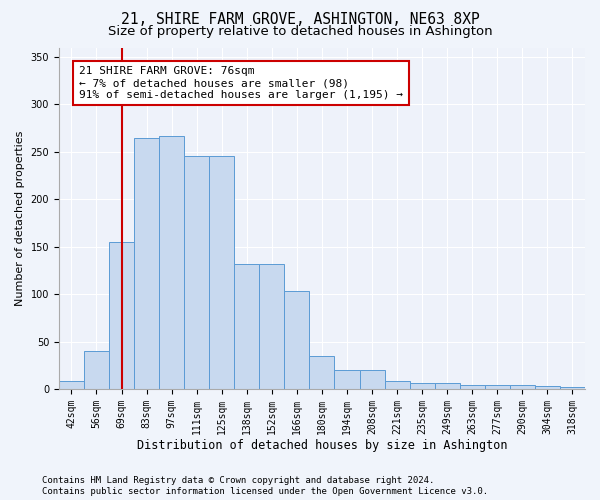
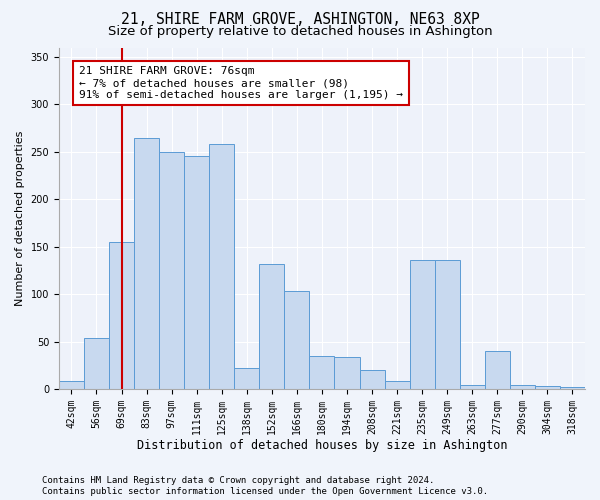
56sqm: 40 -> 54
97sqm: 267 -> 250
125sqm: 246 -> 258
138sqm: 132 -> 22
194sqm: 20 -> 34
235sqm: 6 -> 136
249sqm: 6 -> 136
277sqm: 4 -> 40
